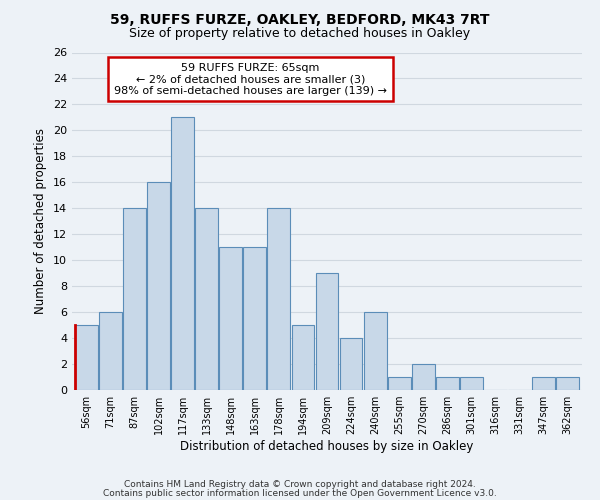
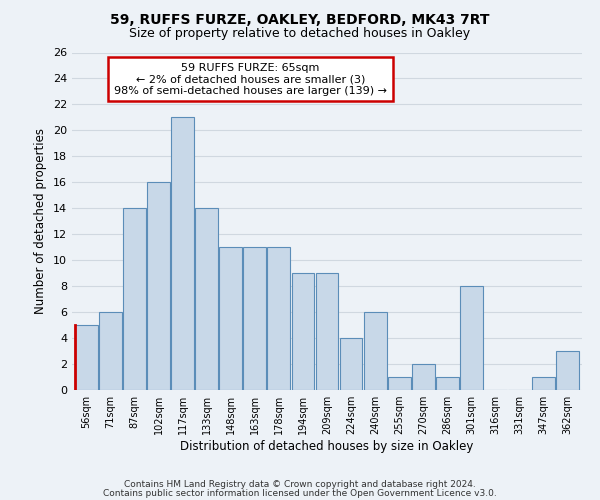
178sqm: 14 -> 11
194sqm: 5 -> 9
301sqm: 1 -> 8
362sqm: 1 -> 3
